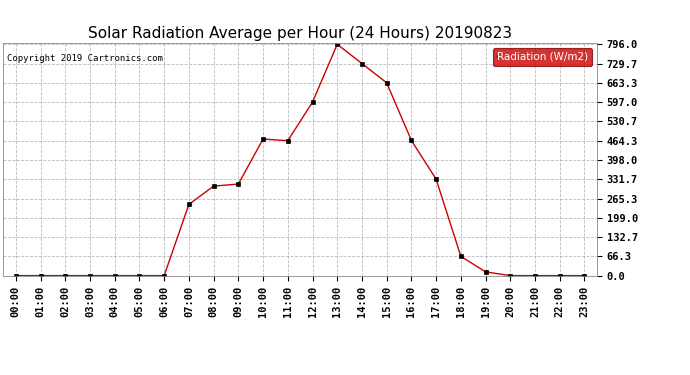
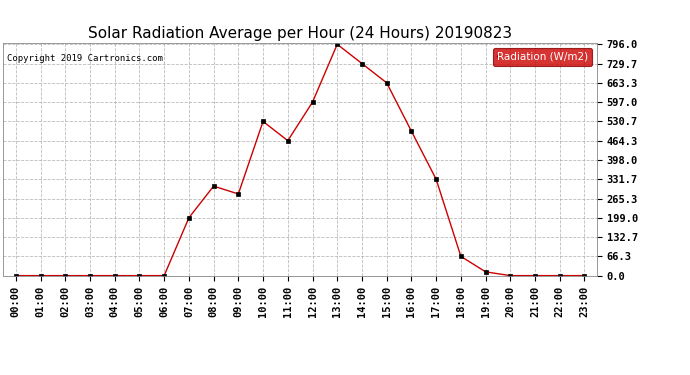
07:00: 245 -> 199
09:00: 315 -> 281
10:00: 470 -> 531
16:00: 465 -> 497
